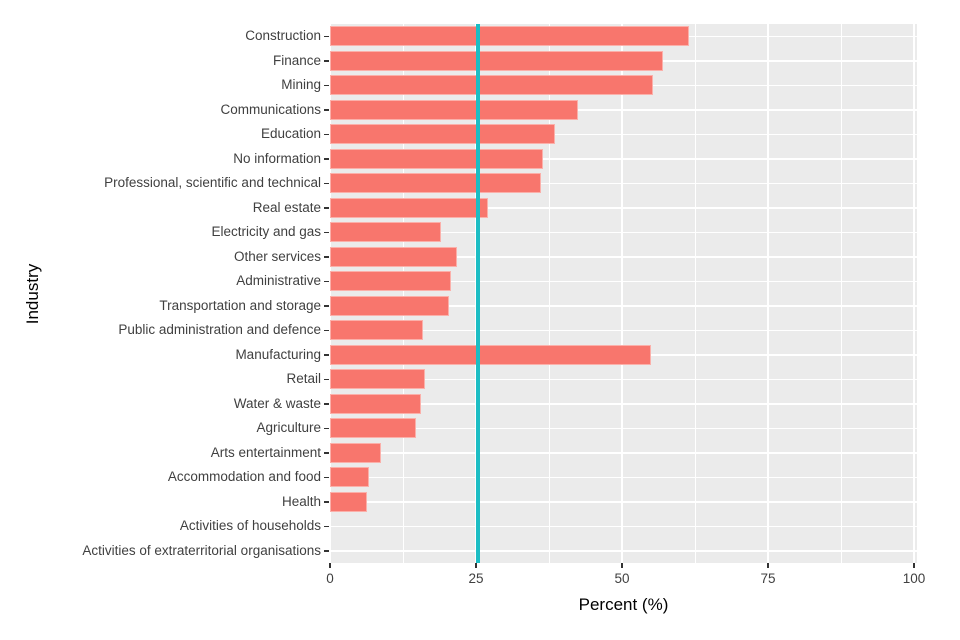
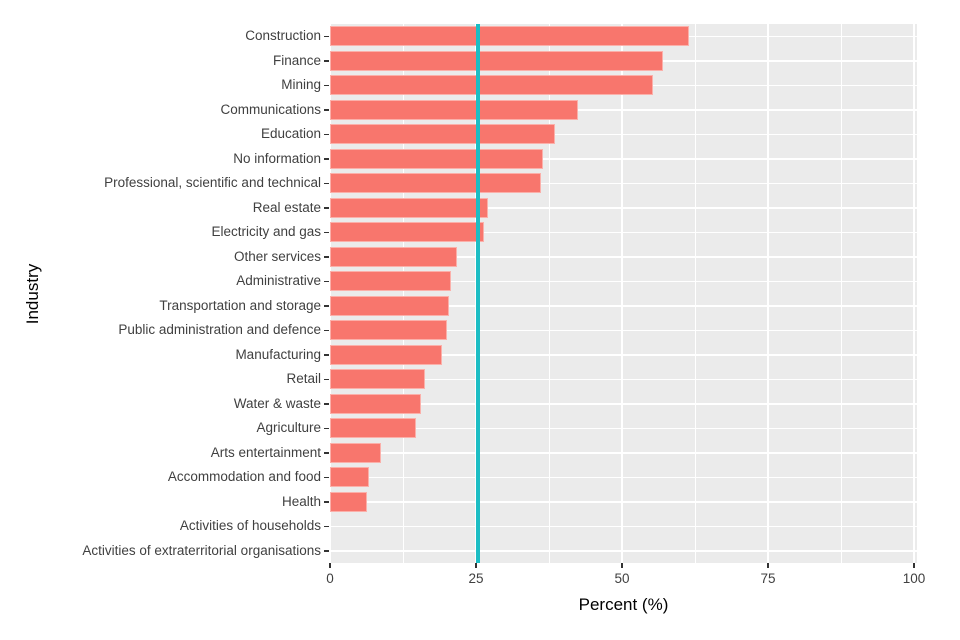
Electricity and gas: 19 -> 26
Public administration and defence: 16 -> 20
Manufacturing: 55 -> 19
